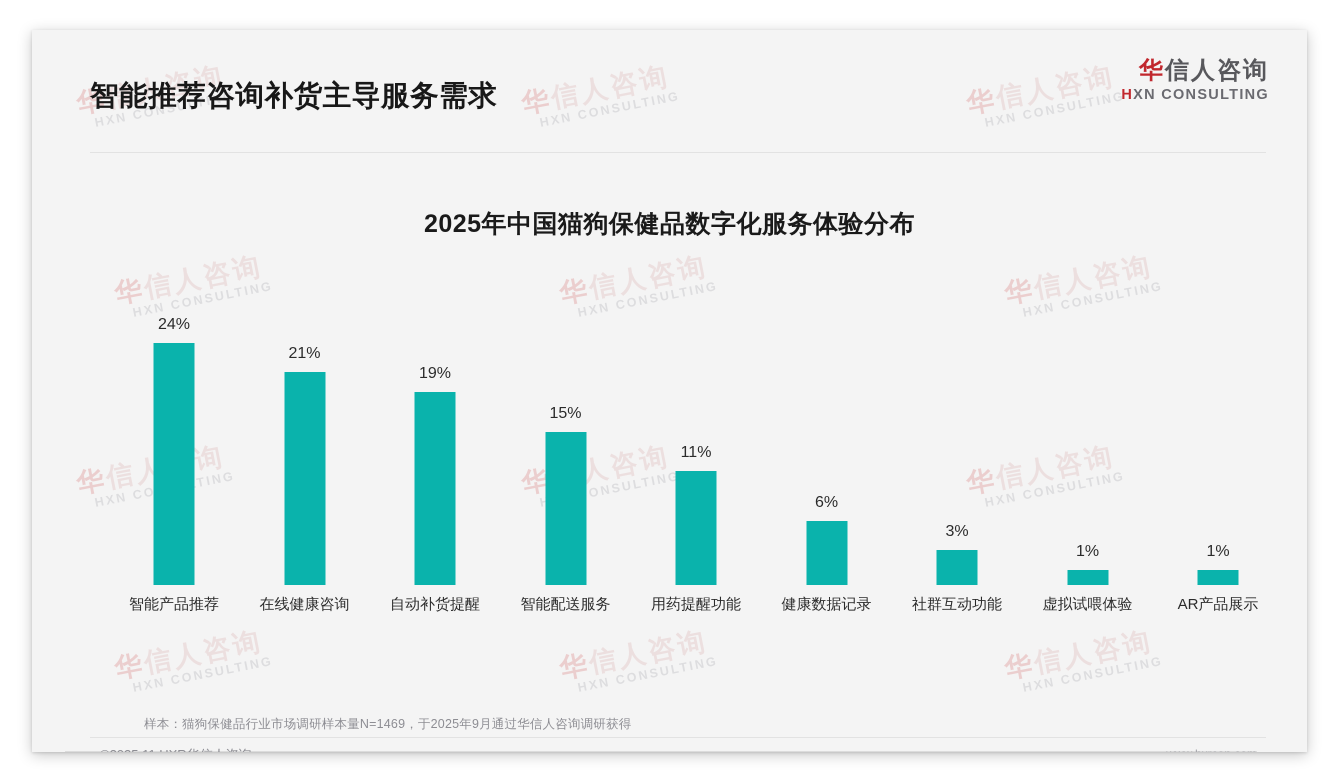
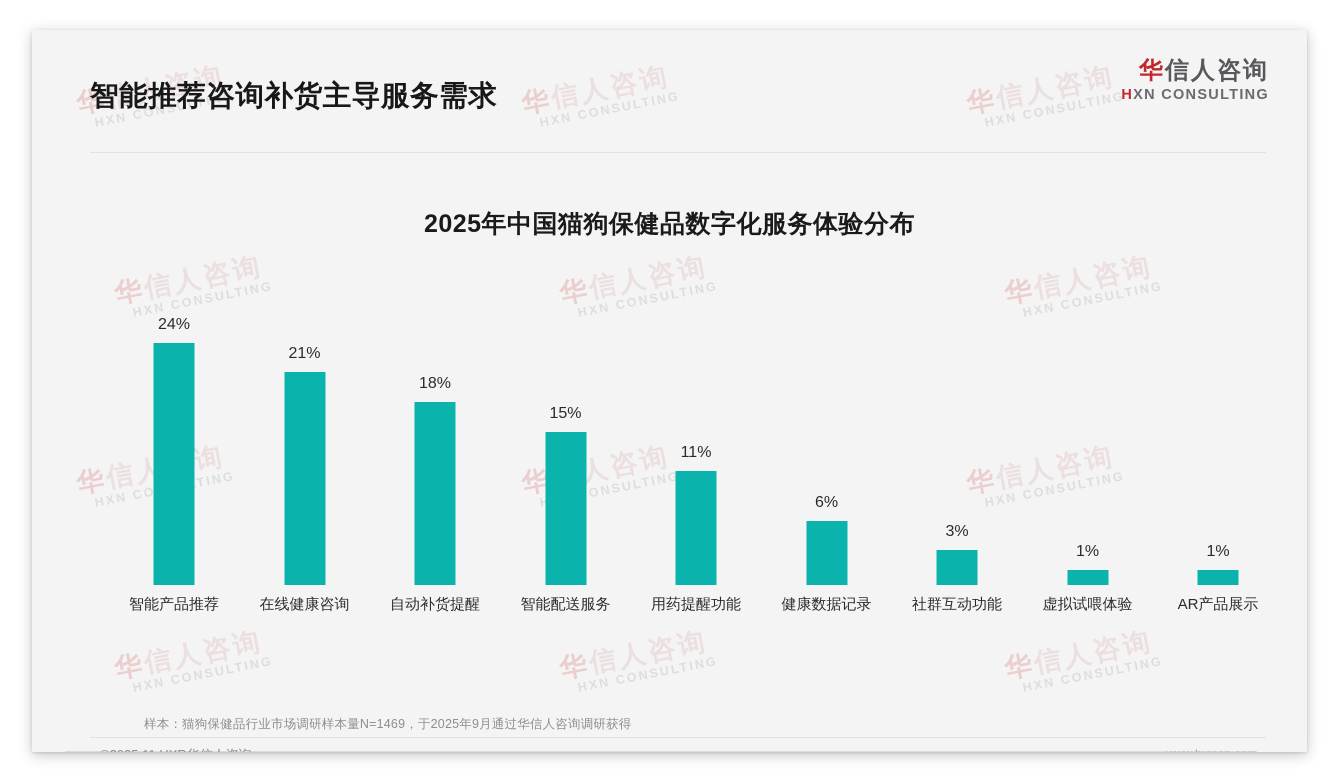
自动补货提醒: 19% -> 18%
